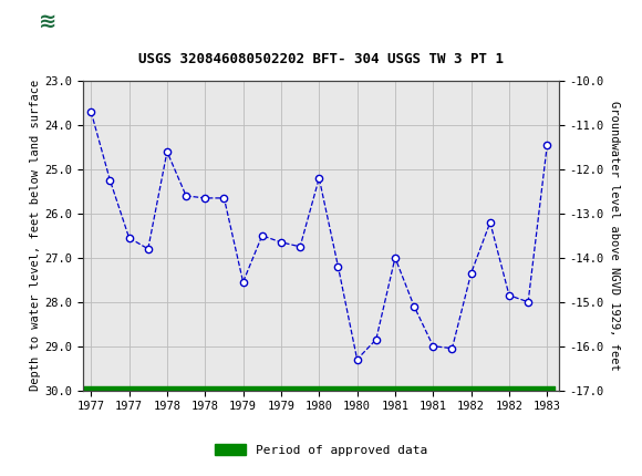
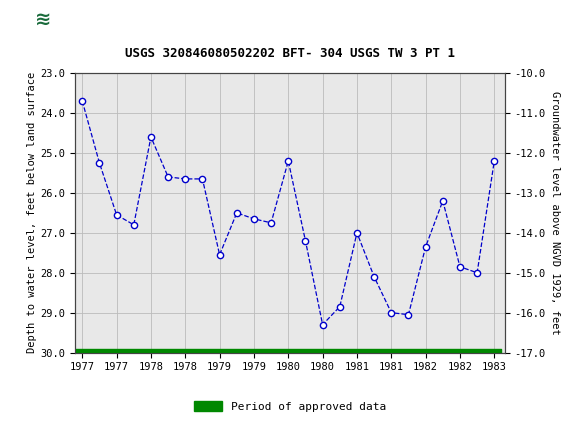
1983: 24.45 -> 25.20
